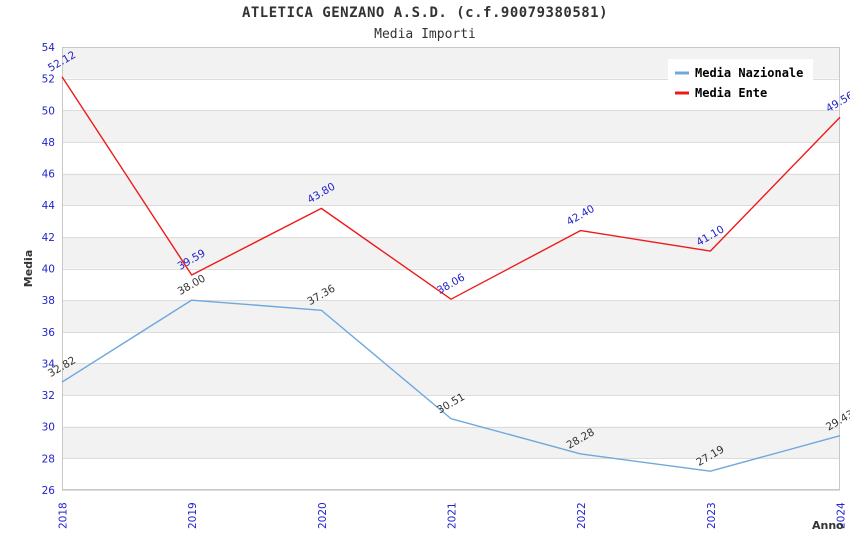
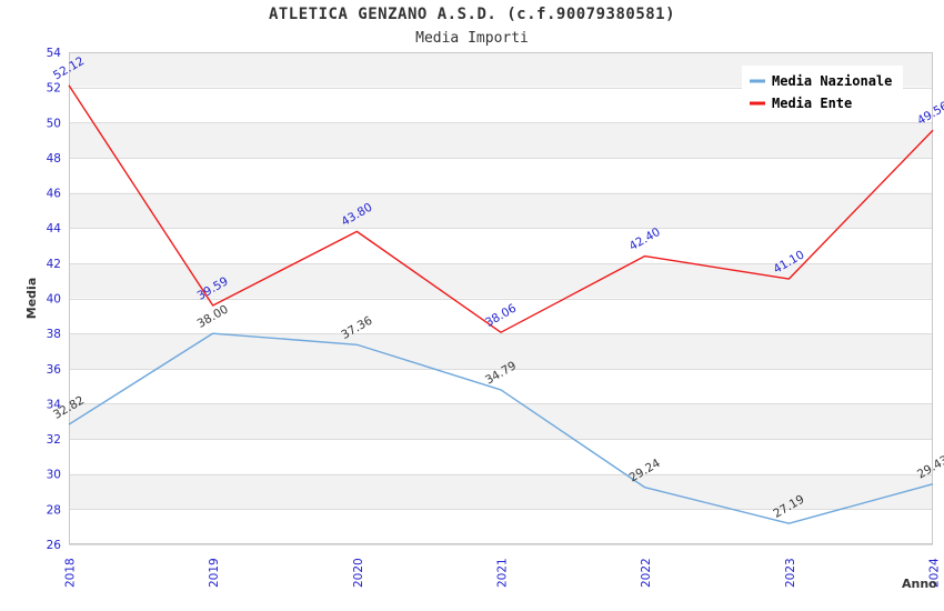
Media Nazionale/2021: 30.51 -> 34.79
Media Nazionale/2022: 28.28 -> 29.24
